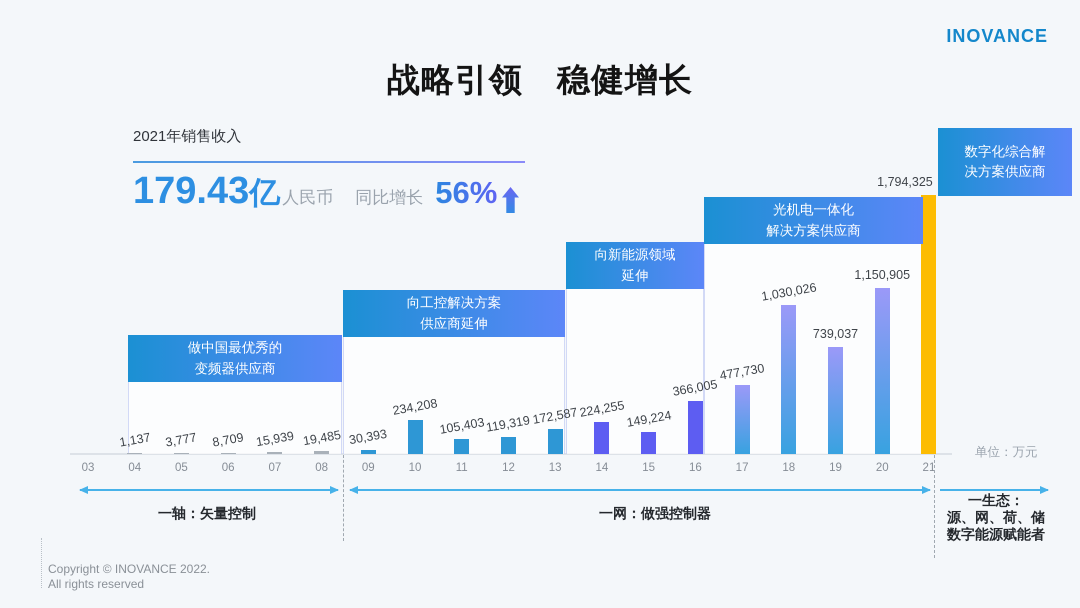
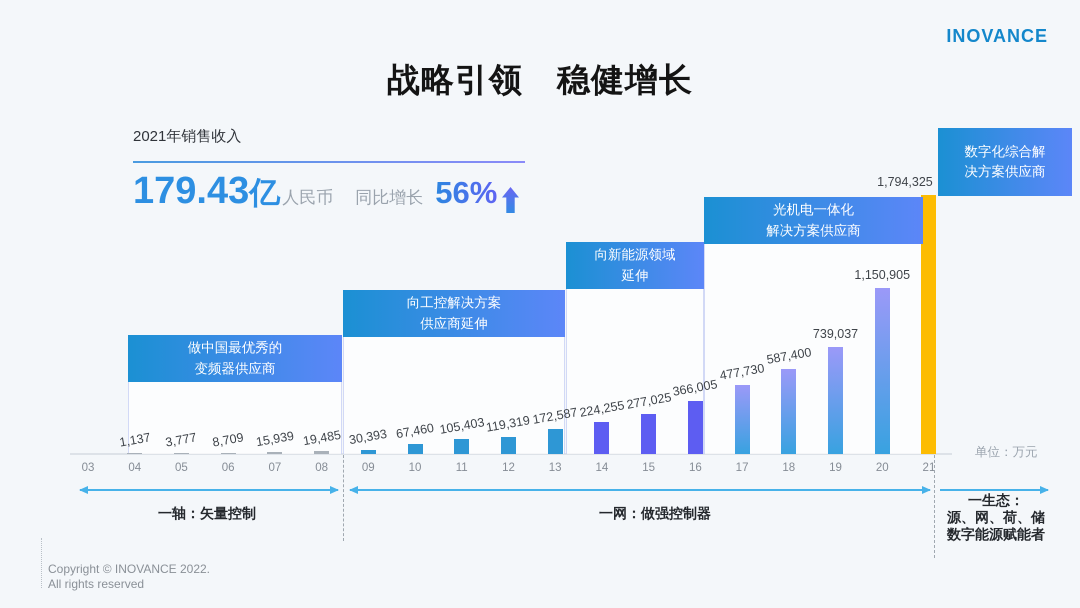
10: 234,208 -> 67,460
15: 149,224 -> 277,025
18: 1,030,026 -> 587,400
